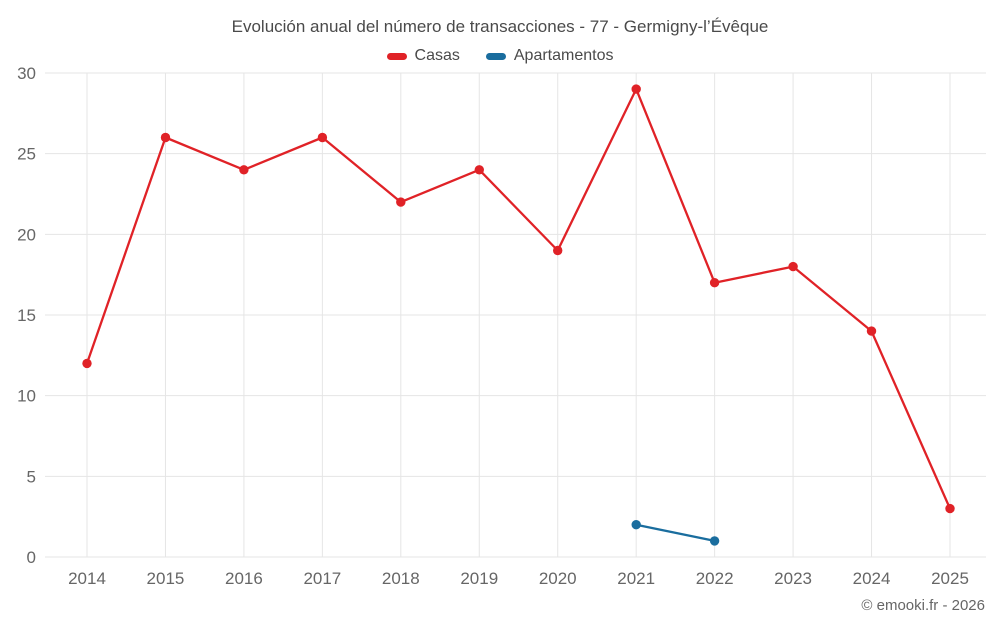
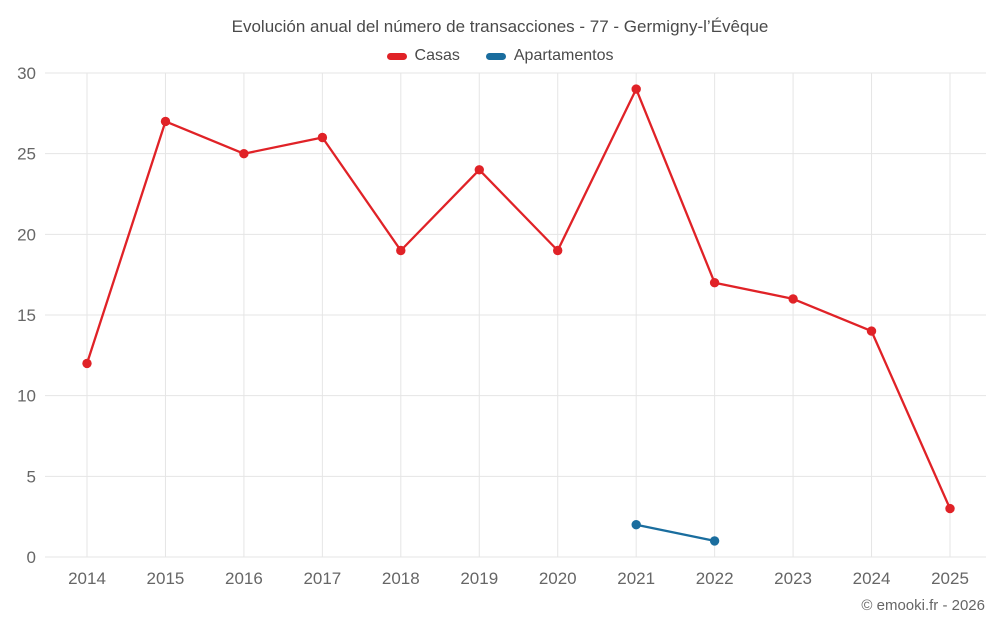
Casas/2015: 26 -> 27
Casas/2016: 24 -> 25
Casas/2018: 22 -> 19
Casas/2023: 18 -> 16
